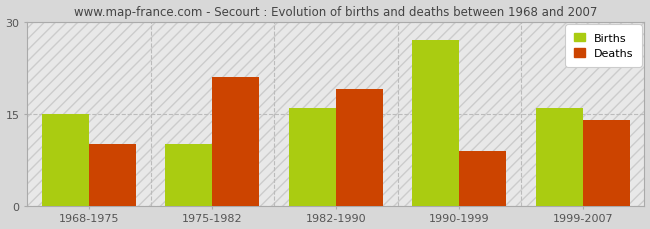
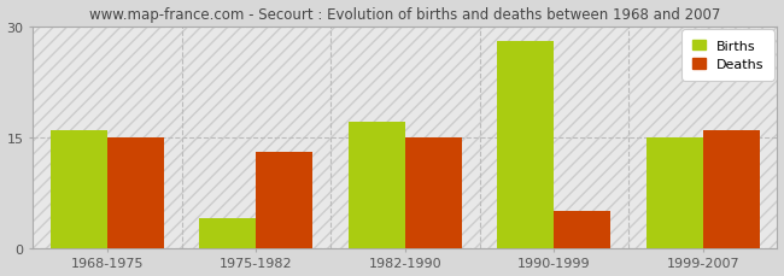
Births/1968-1975: 15 -> 16
Deaths/1968-1975: 10 -> 15
Births/1975-1982: 10 -> 4
Deaths/1975-1982: 21 -> 13
Births/1982-1990: 16 -> 17
Deaths/1982-1990: 19 -> 15
Births/1990-1999: 27 -> 28
Deaths/1990-1999: 9 -> 5
Births/1999-2007: 16 -> 15
Deaths/1999-2007: 14 -> 16
